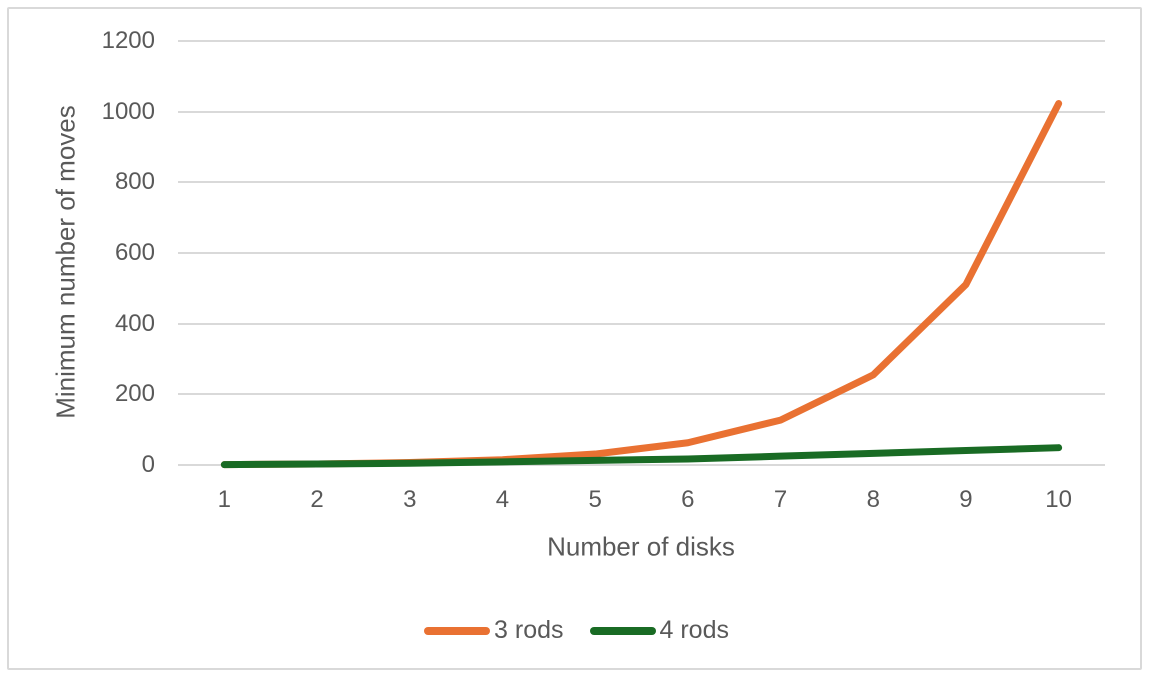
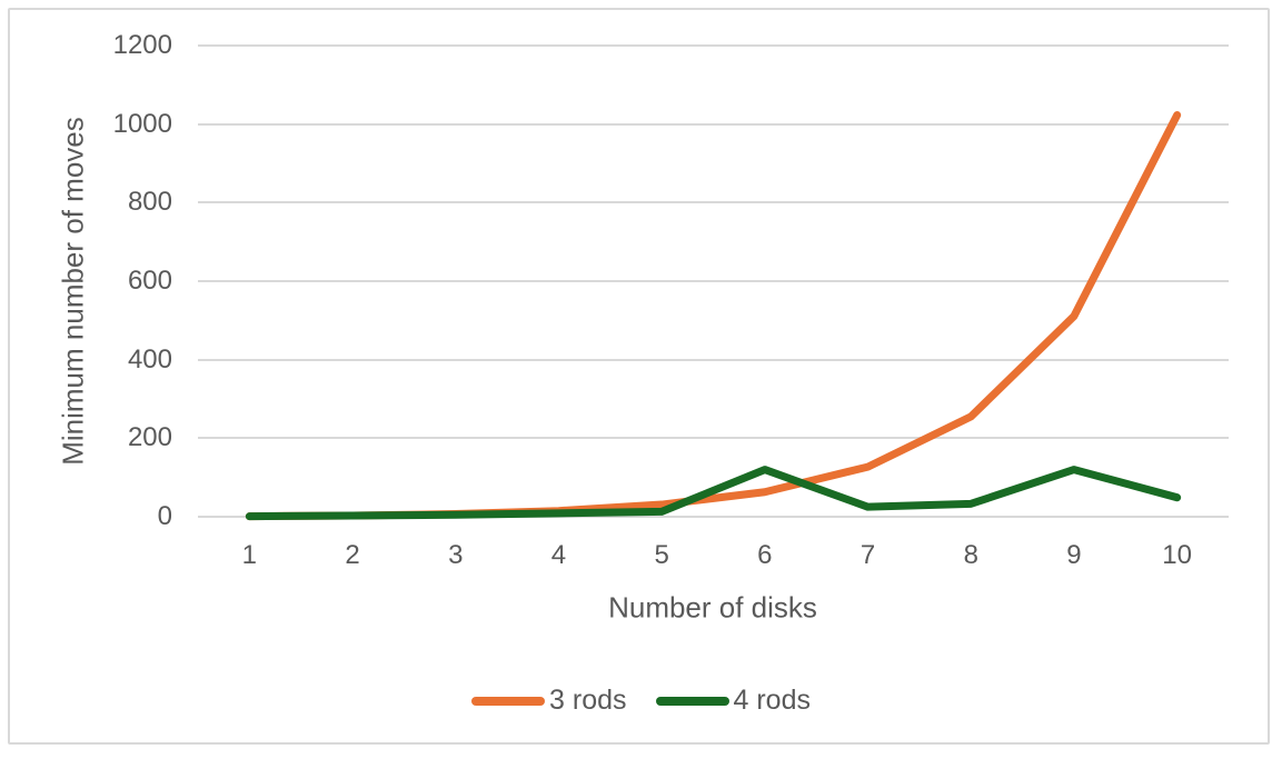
4 rods/6: 20 -> 120
4 rods/9: 40 -> 120
